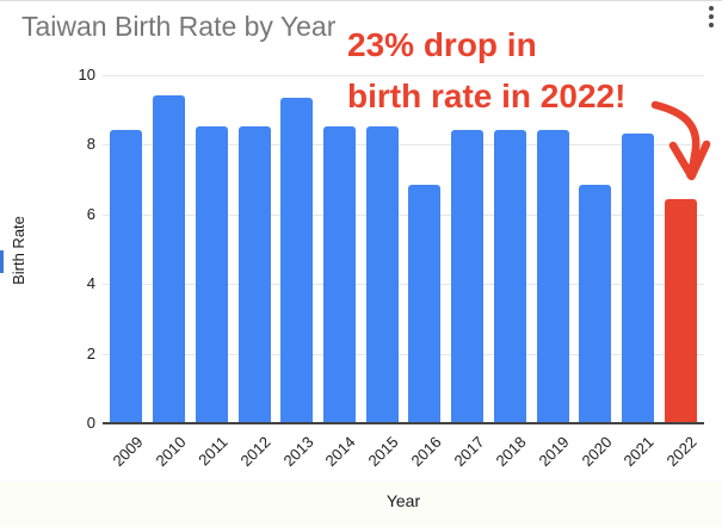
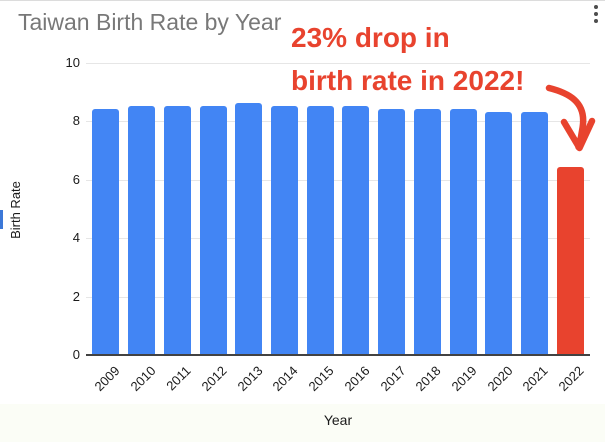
2010: 9.4 -> 8.5
2013: 9.3 -> 8.6
2016: 6.8 -> 8.5
2020: 6.8 -> 8.3
